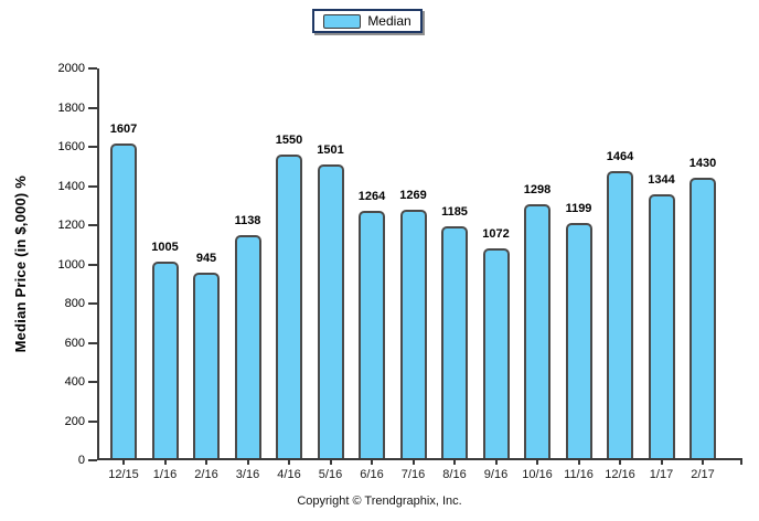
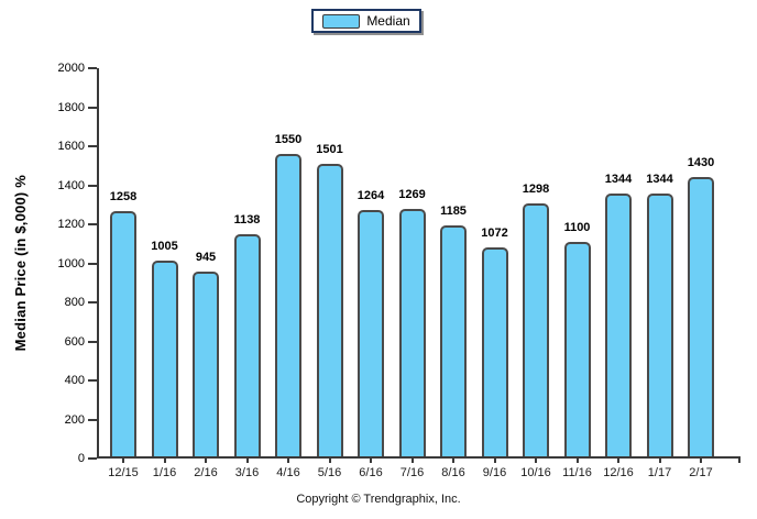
12/15: 1607 -> 1258
11/16: 1199 -> 1100
12/16: 1464 -> 1344
